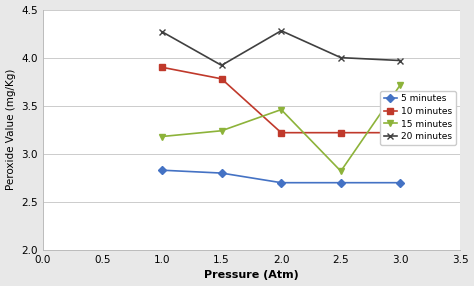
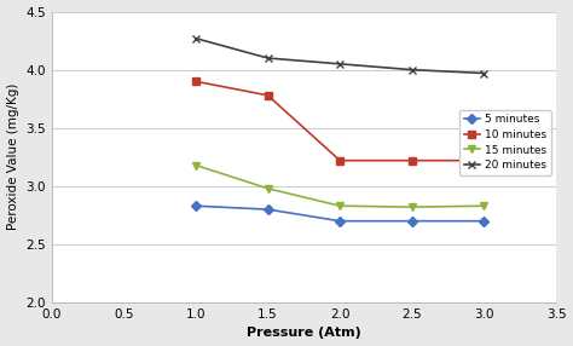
15 minutes/1.5: 3.24 -> 2.98
20 minutes/1.5: 3.92 -> 4.10
15 minutes/2.0: 3.46 -> 2.83
20 minutes/2.0: 4.28 -> 4.05
15 minutes/3.0: 3.72 -> 2.83
